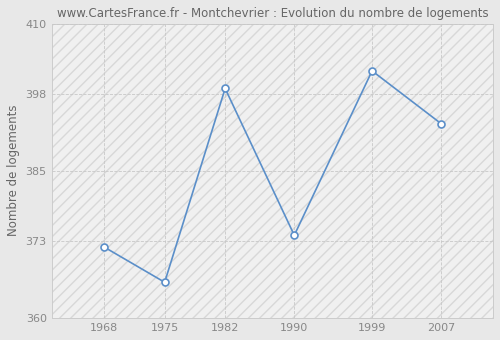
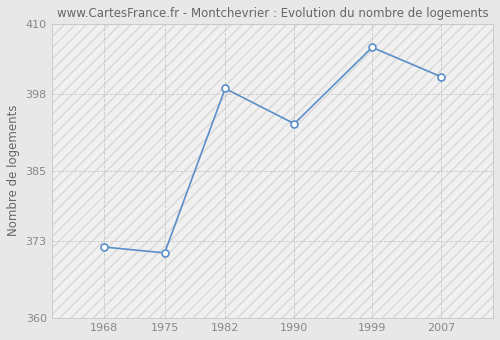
1975: 366 -> 371
1990: 374 -> 393
1999: 402 -> 406
2007: 393 -> 401
